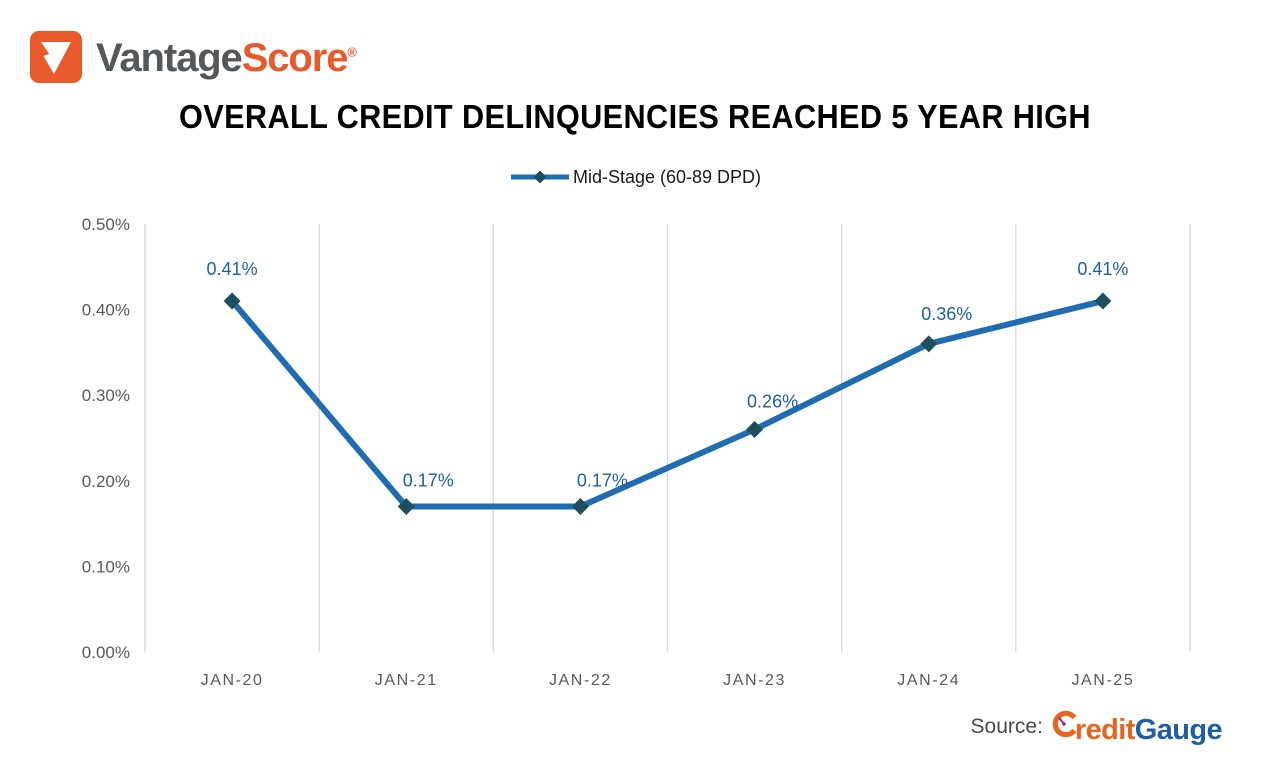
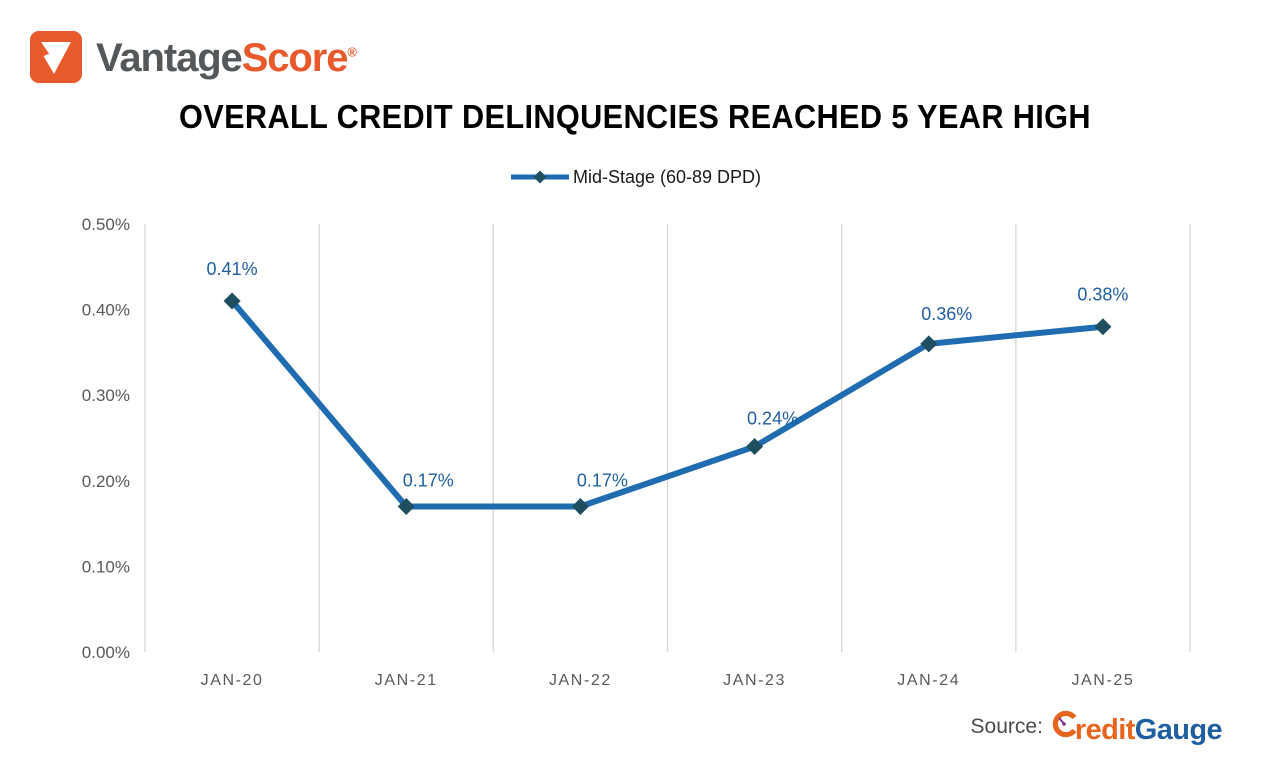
JAN-23: 0.26% -> 0.24%
JAN-25: 0.41% -> 0.38%
